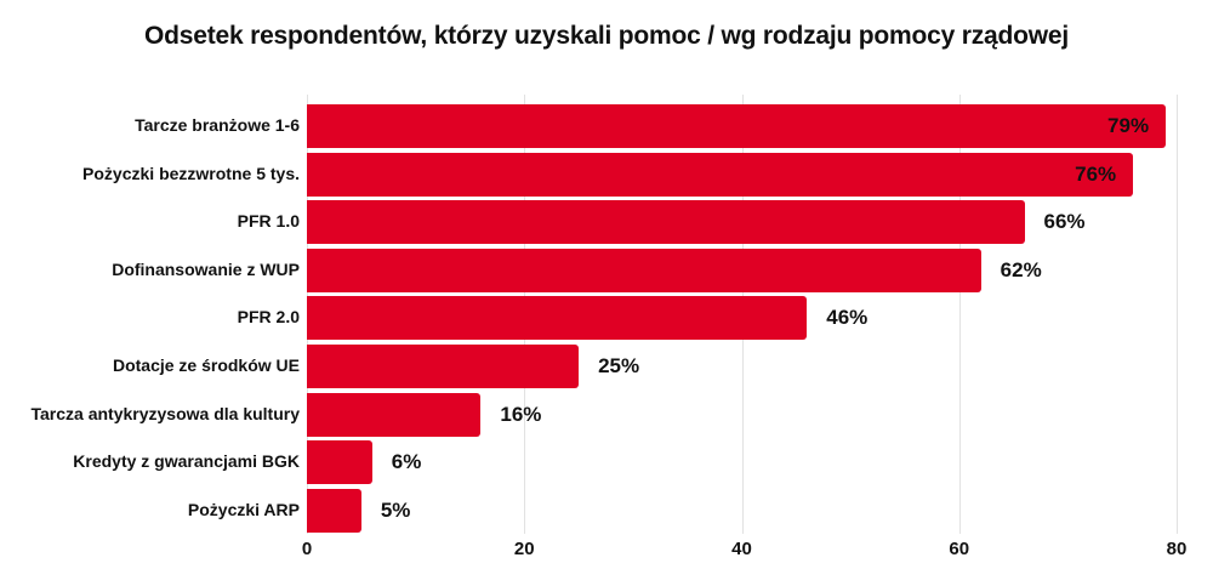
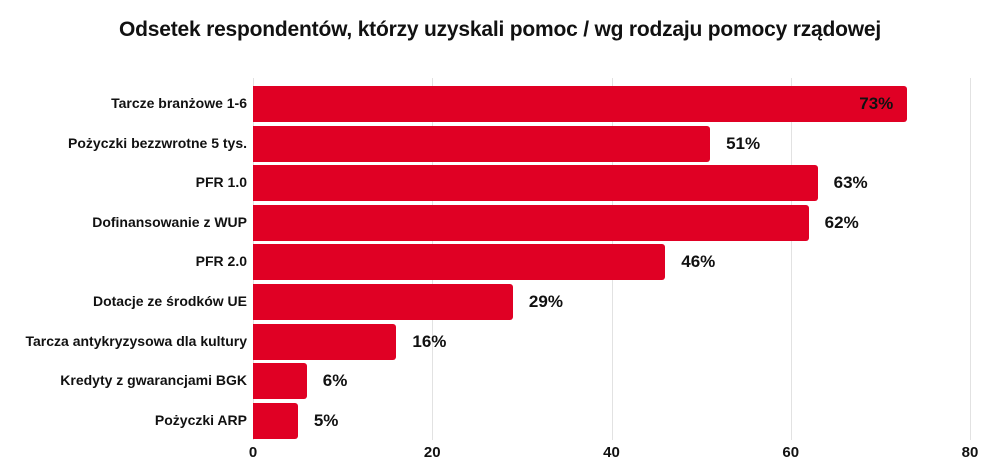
Tarcze branżowe 1-6: 79% -> 73%
Pożyczki bezzwrotne 5 tys.: 76% -> 51%
PFR 1.0: 66% -> 63%
Dotacje ze środków UE: 25% -> 29%
